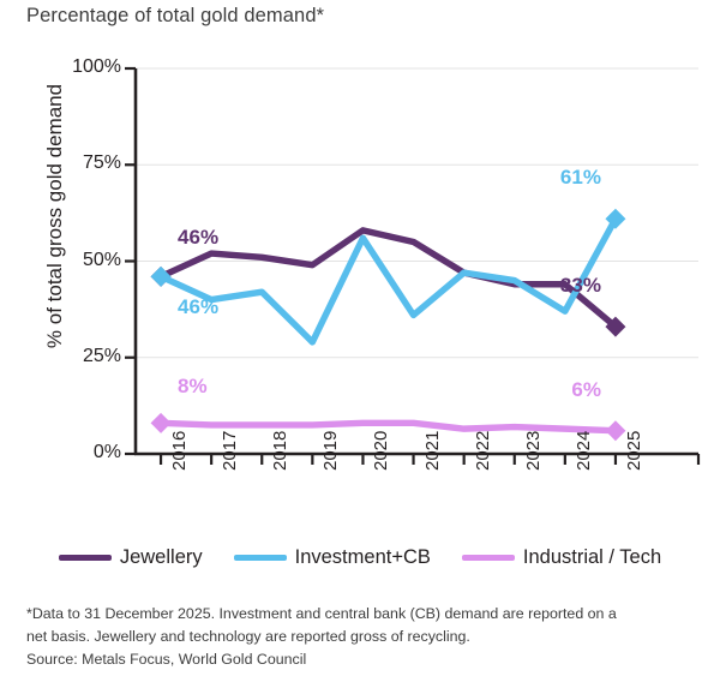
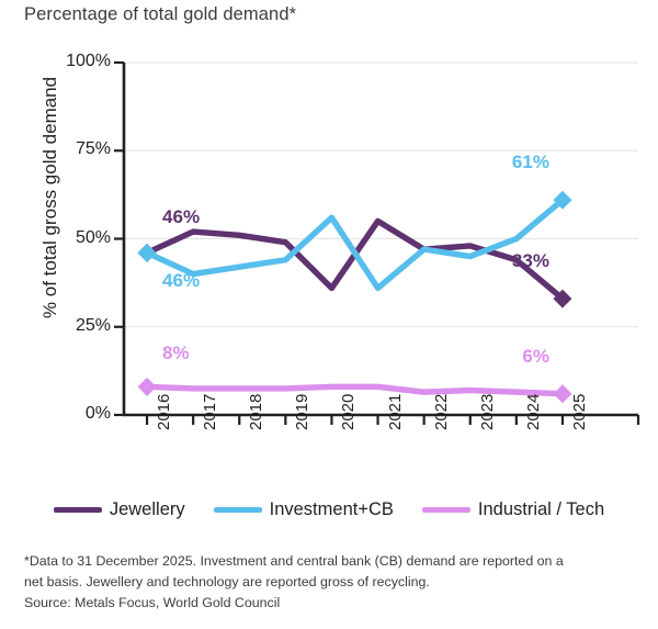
Investment+CB/2019: 29% -> 44%
Jewellery/2020: 58% -> 36%
Jewellery/2023: 44% -> 48%
Investment+CB/2024: 37% -> 50%
